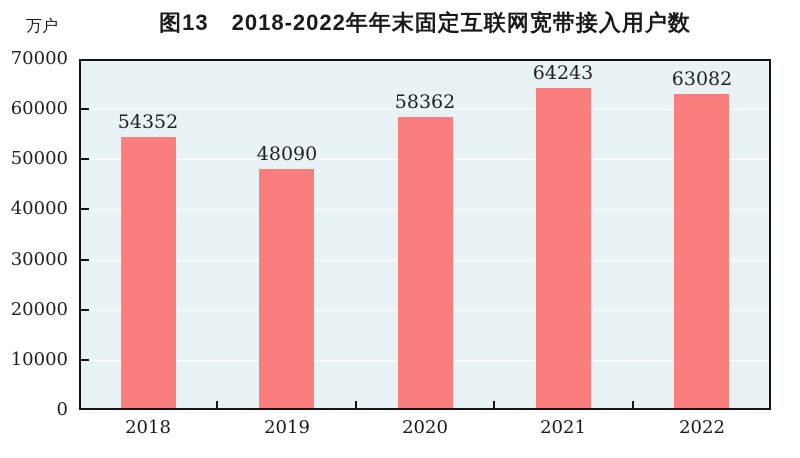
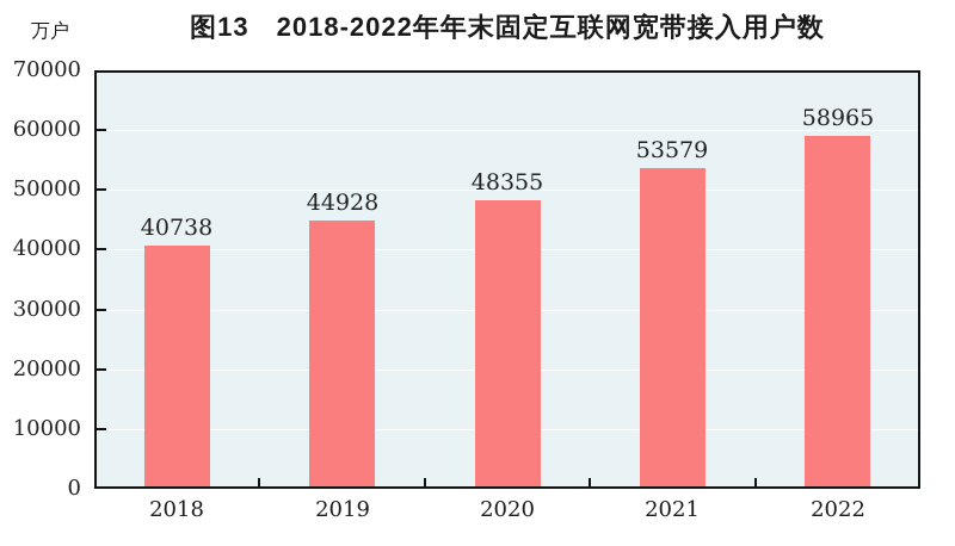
2018: 54352 -> 40738
2019: 48090 -> 44928
2020: 58362 -> 48355
2021: 64243 -> 53579
2022: 63082 -> 58965
